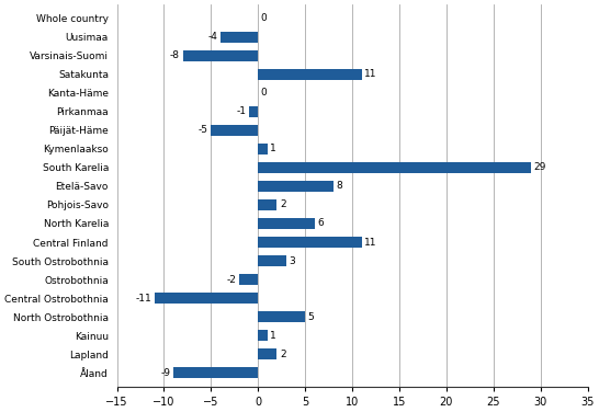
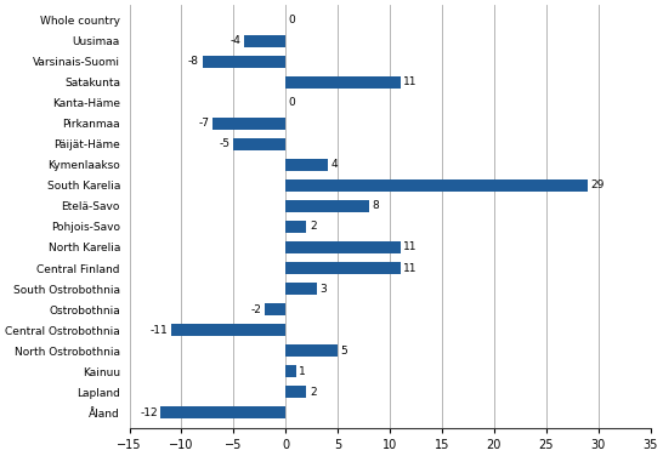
Pirkanmaa: -1 -> -7
Kymenlaakso: 1 -> 4
North Karelia: 6 -> 11
Åland: -9 -> -12
